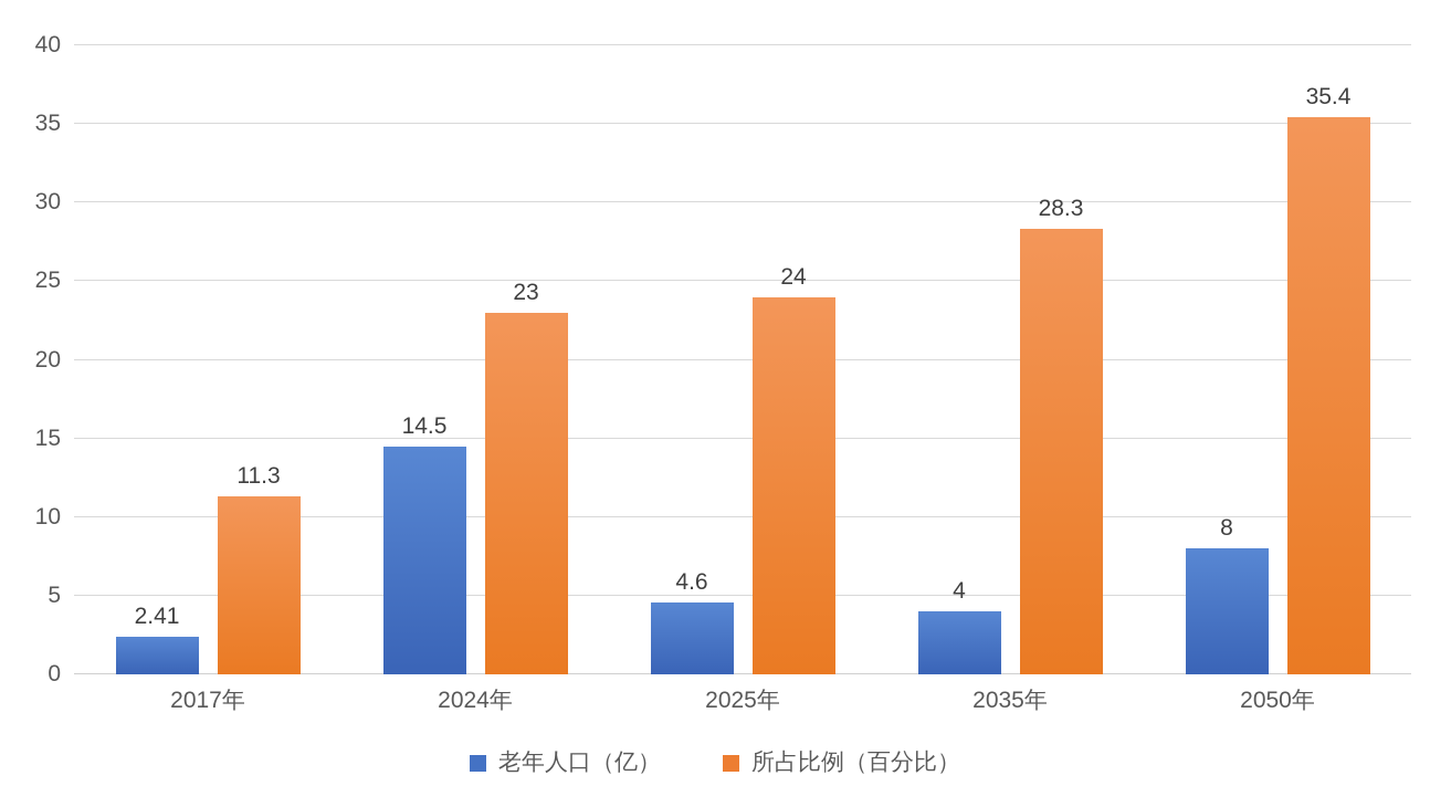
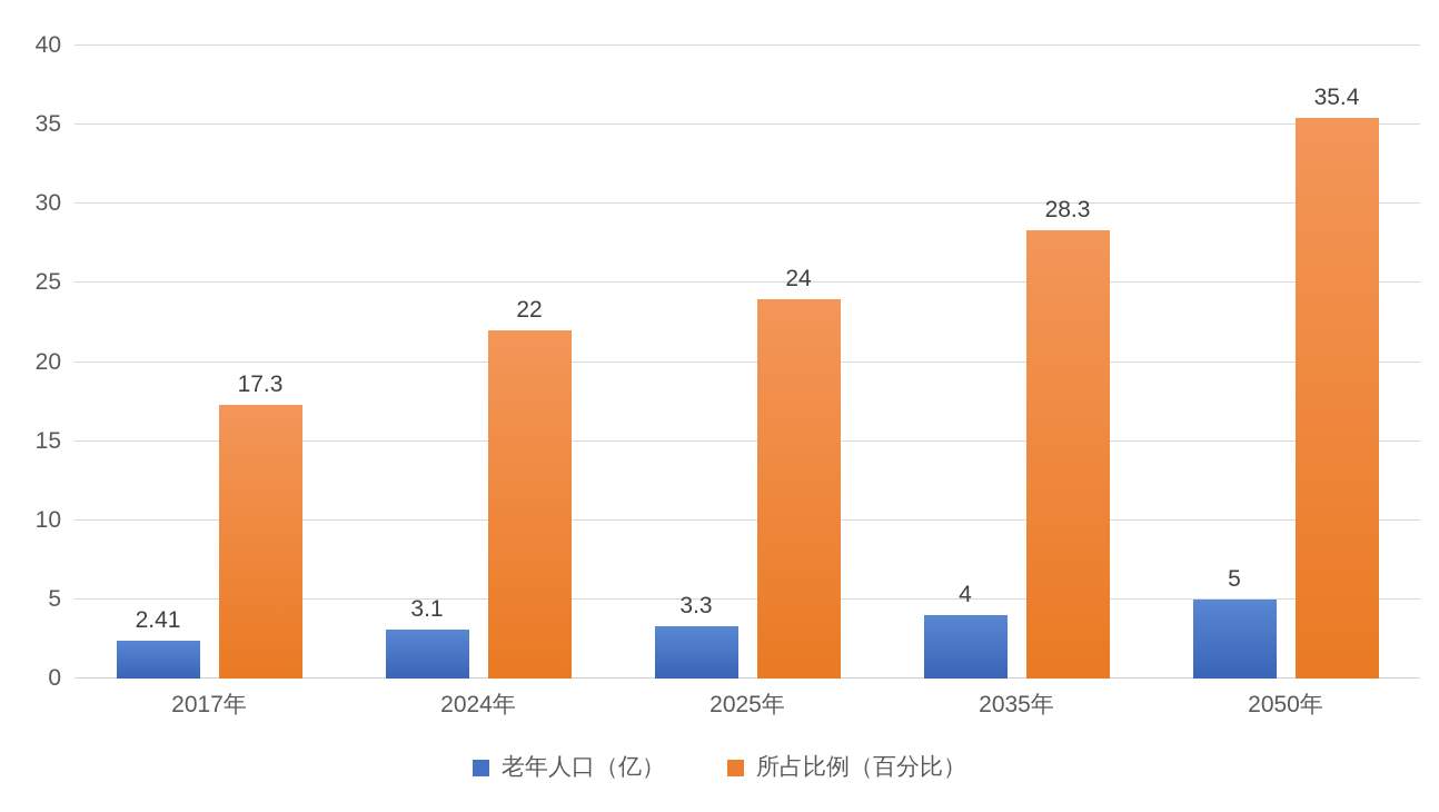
所占比例（百分比）/2017年: 11.3 -> 17.3
老年人口（亿）/2024年: 14.5 -> 3.1
所占比例（百分比）/2024年: 23 -> 22
老年人口（亿）/2025年: 4.6 -> 3.3
老年人口（亿）/2050年: 8 -> 5
